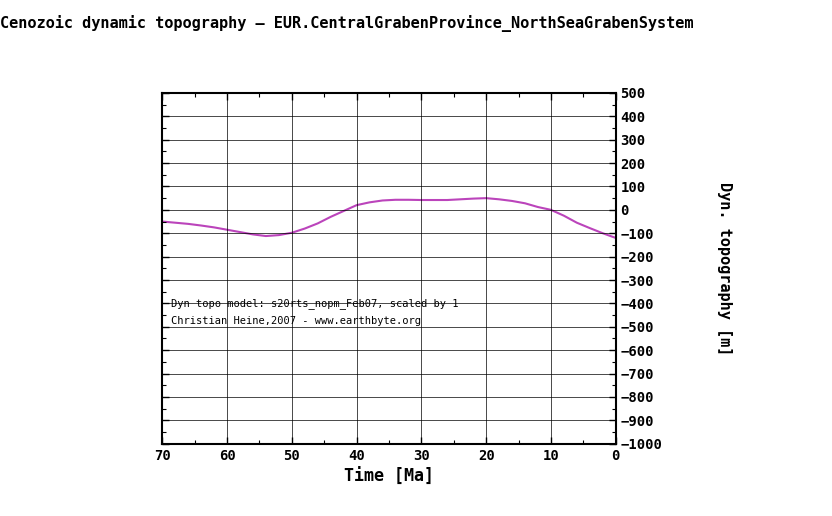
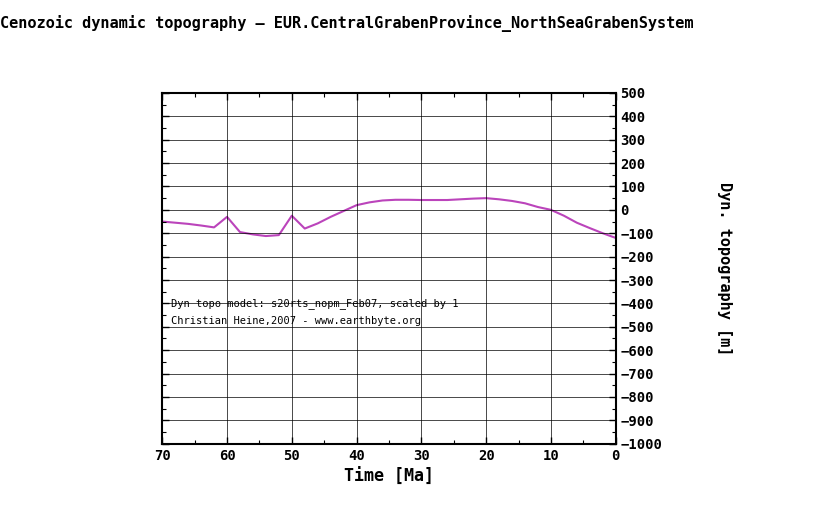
60: -85 -> -30
50: -98 -> -25
